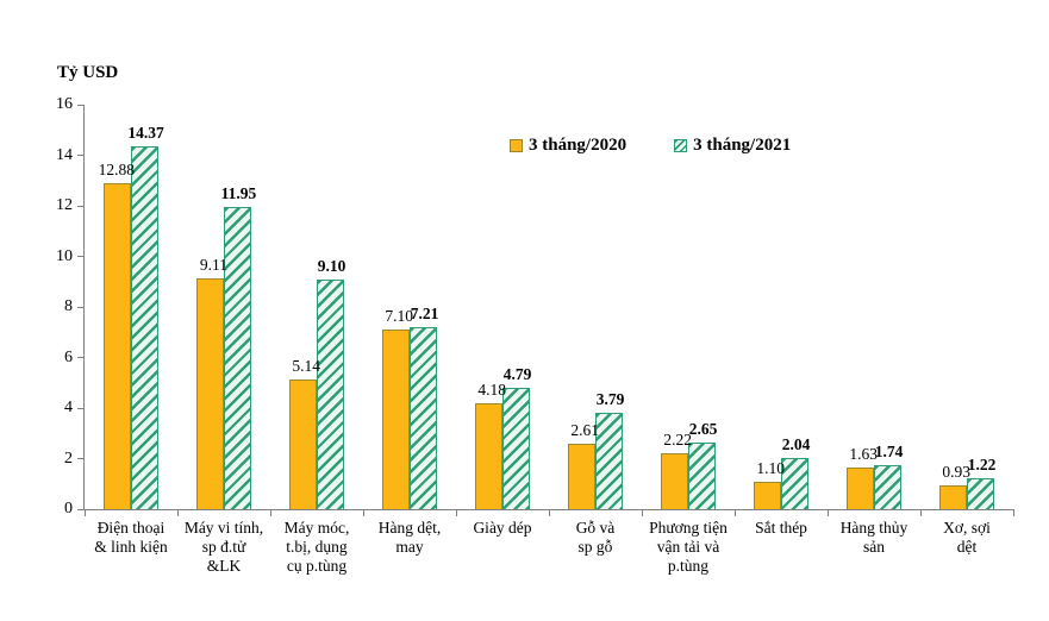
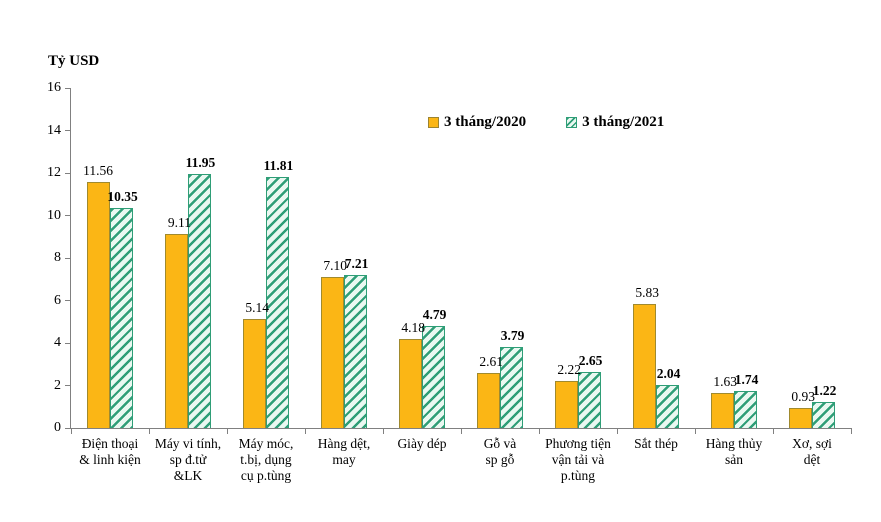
3 tháng/2020/Điện thoại & linh kiện: 12.88 -> 11.56
3 tháng/2021/Điện thoại & linh kiện: 14.37 -> 10.35
3 tháng/2021/Máy móc, t.bị, dụng cụ p.tùng: 9.10 -> 11.81
3 tháng/2020/Sắt thép: 1.10 -> 5.83
